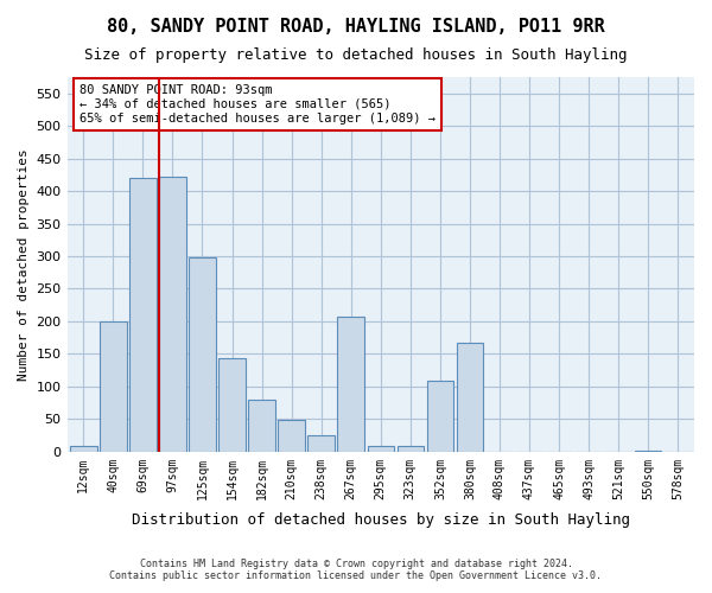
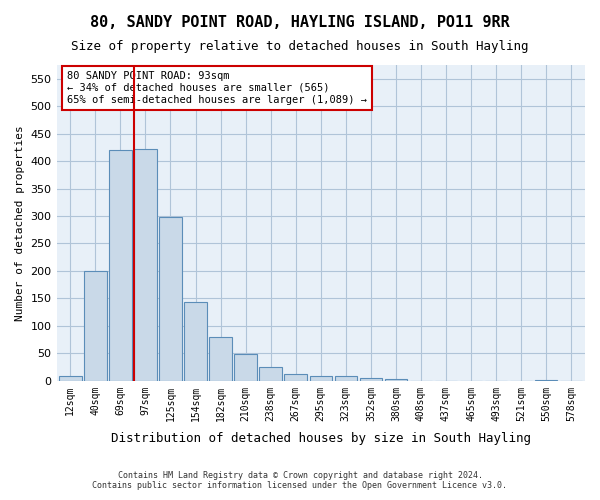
267sqm: 208 -> 12
352sqm: 108 -> 5
380sqm: 168 -> 4
